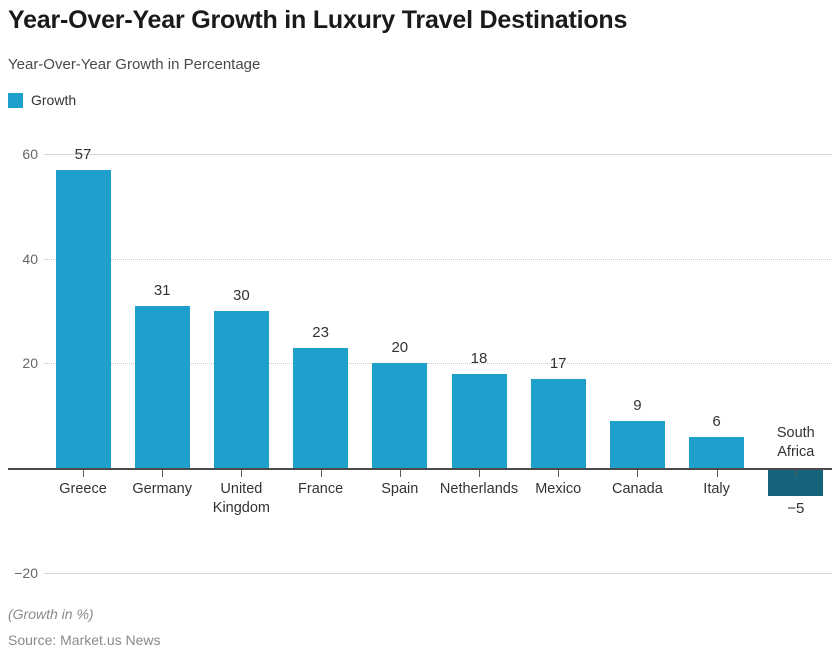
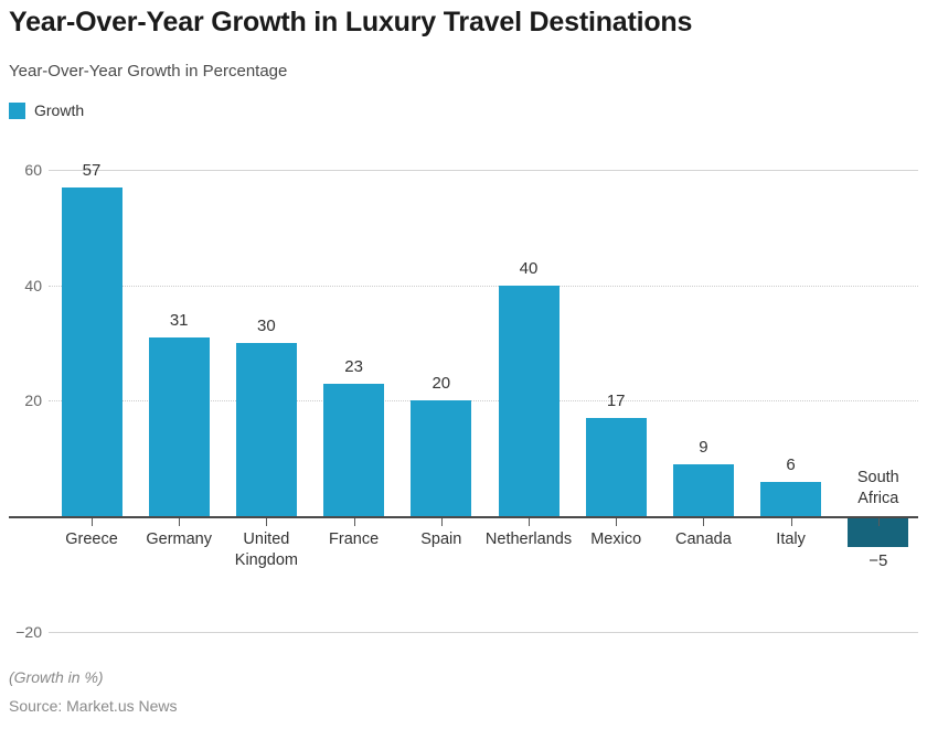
Netherlands: 18 -> 40
